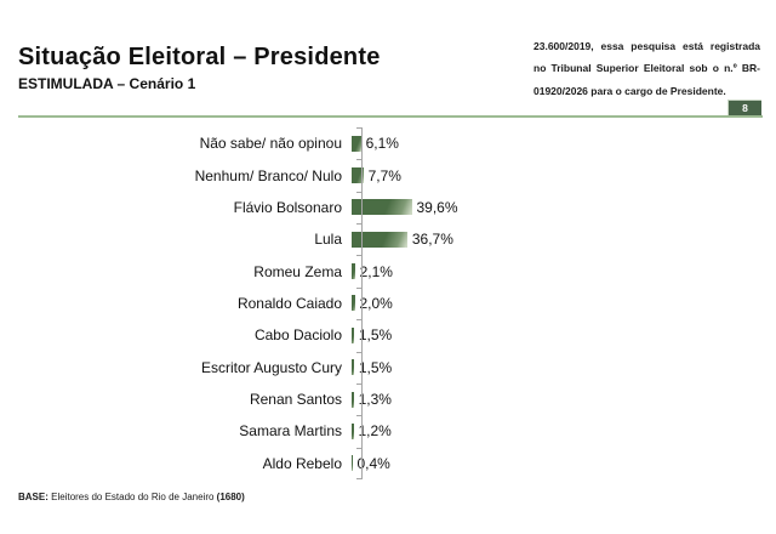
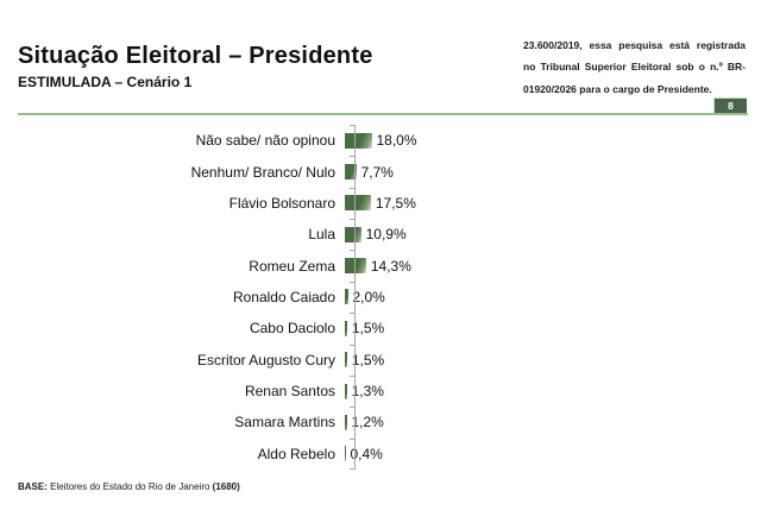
Não sabe/ não opinou: 6,1% -> 18,0%
Flávio Bolsonaro: 39,6% -> 17,5%
Lula: 36,7% -> 10,9%
Romeu Zema: 2,1% -> 14,3%
